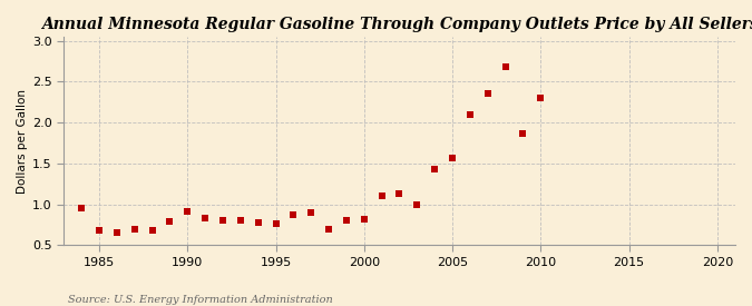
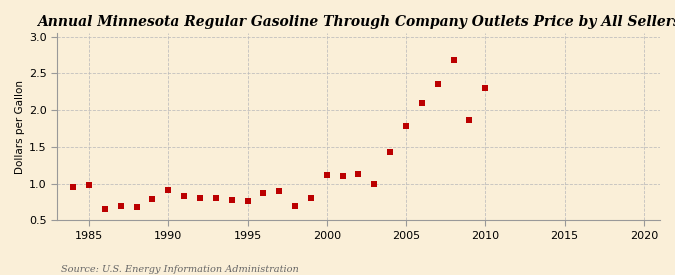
1985: 0.68 -> 0.98
2000: 0.82 -> 1.12
2005: 1.56 -> 1.79
